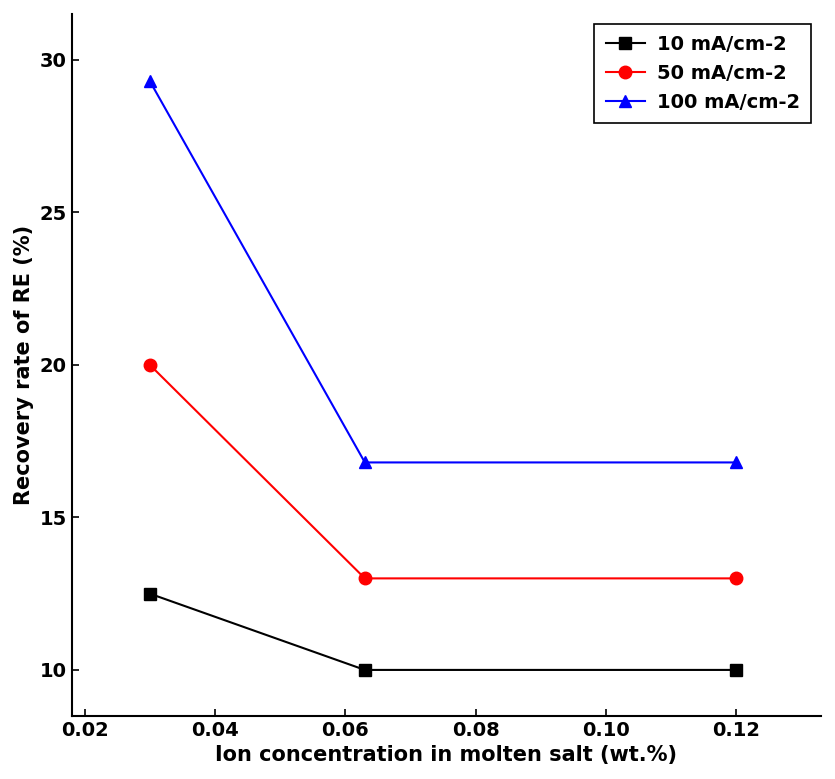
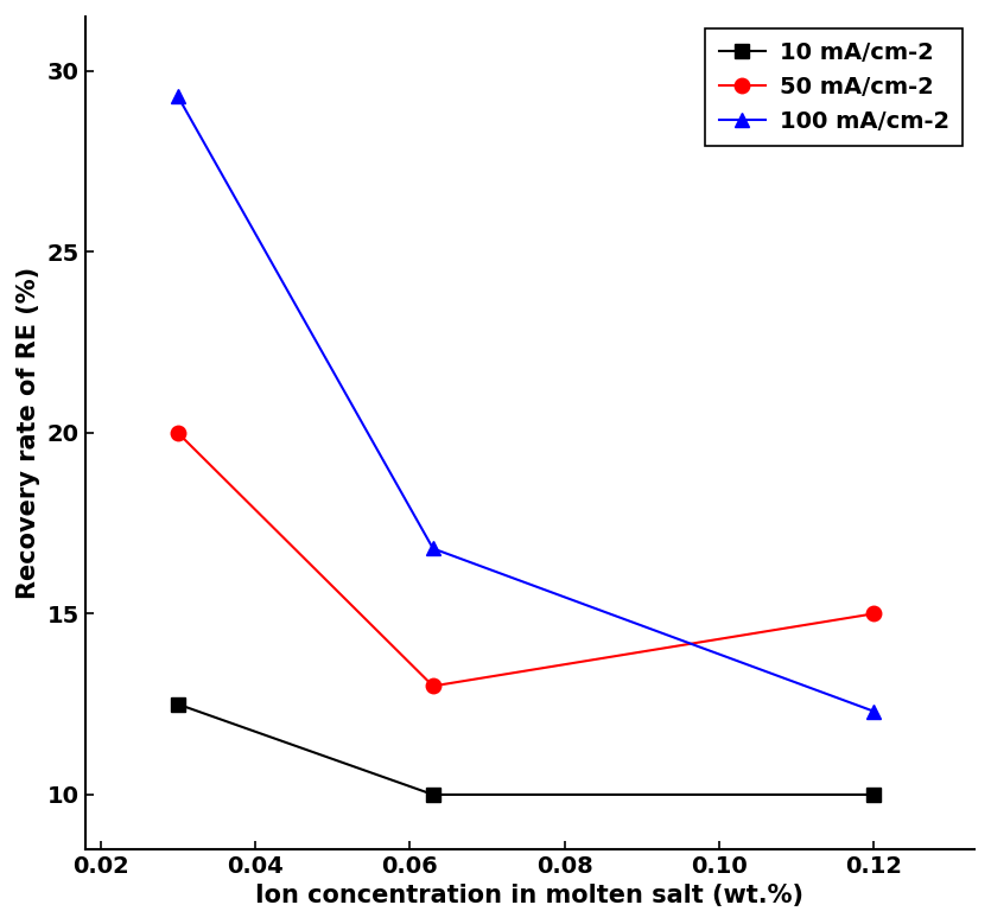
50 mA/cm-2/0.12: 13 -> 15
100 mA/cm-2/0.12: 16.8 -> 12.3
